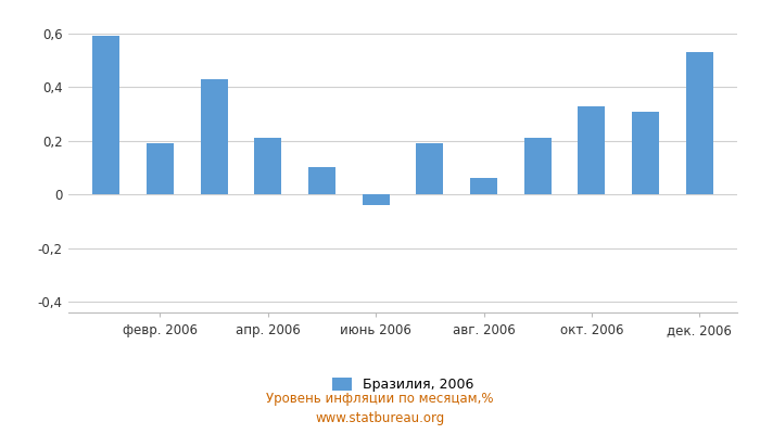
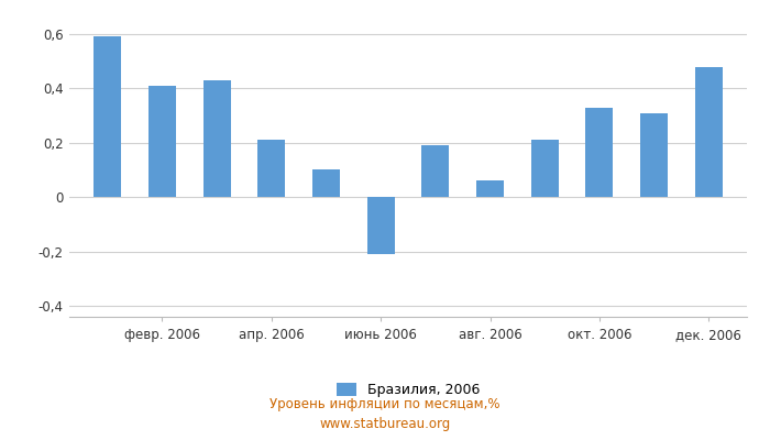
февр. 2006: 0,19 -> 0,41
июнь 2006: -0,04 -> -0,21
дек. 2006: 0,53 -> 0,48
